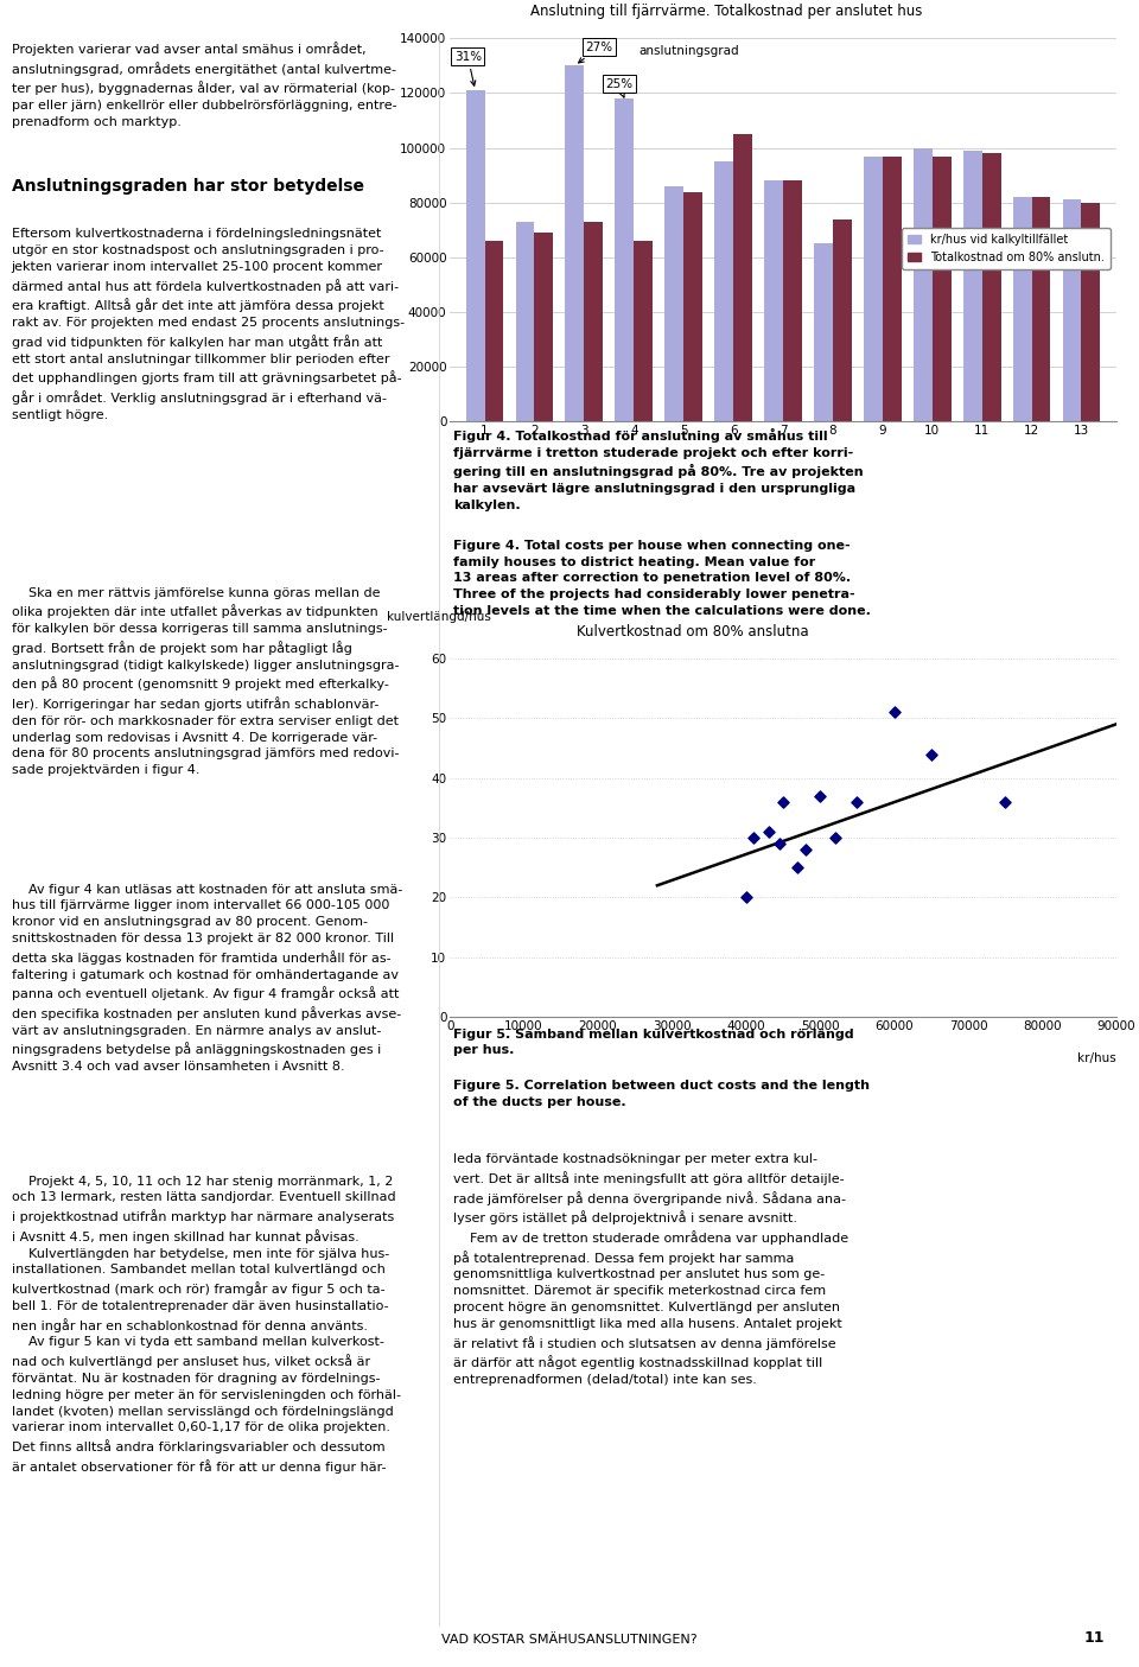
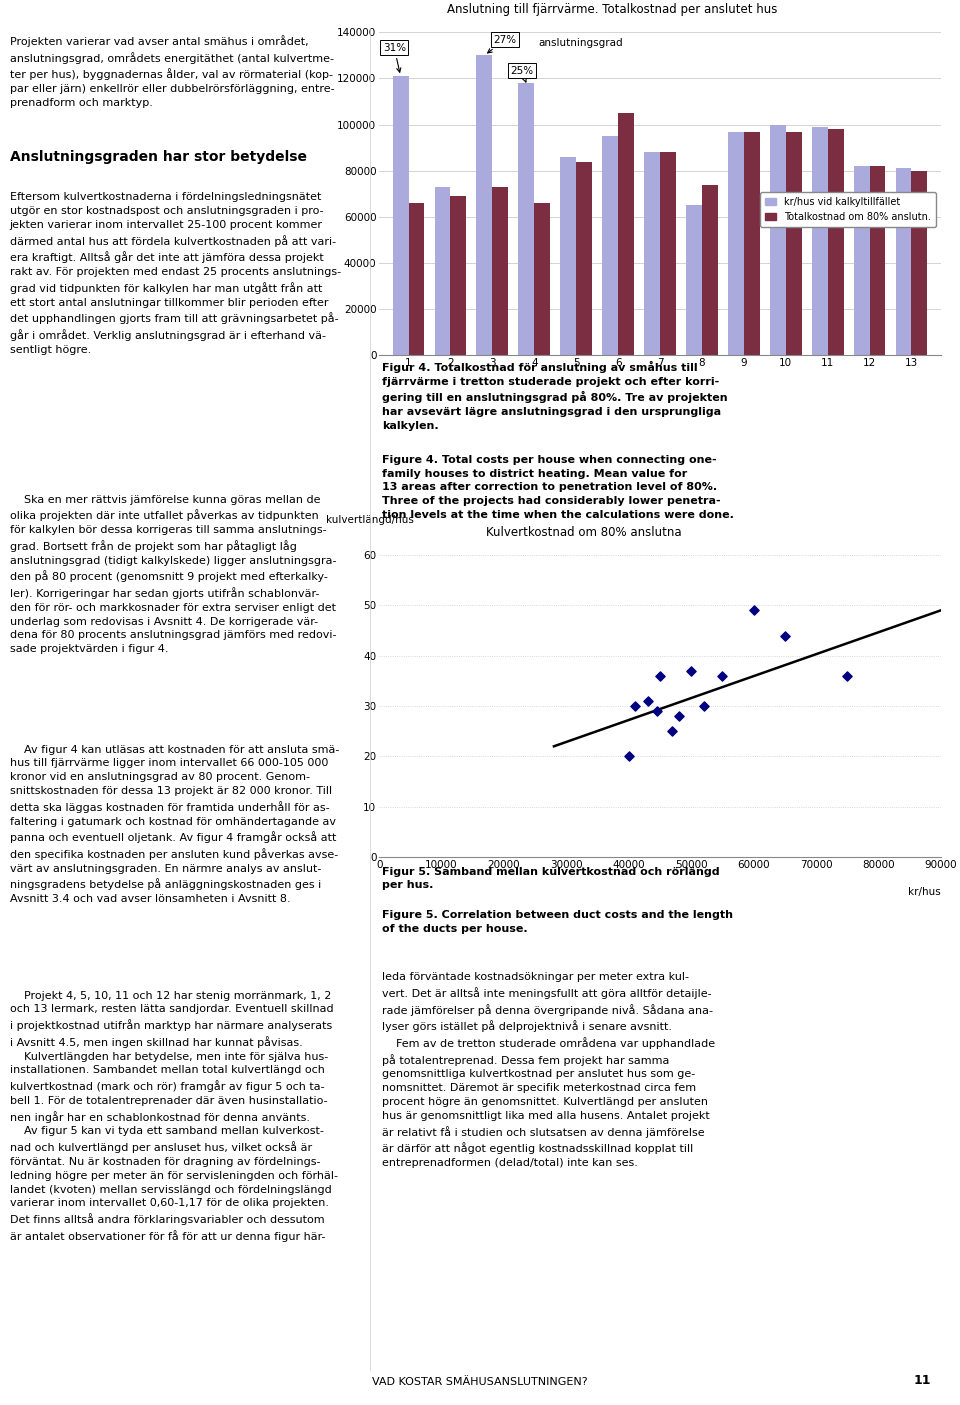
Kulvertkostnad om 80% anslutna/60000: 51 -> 49
